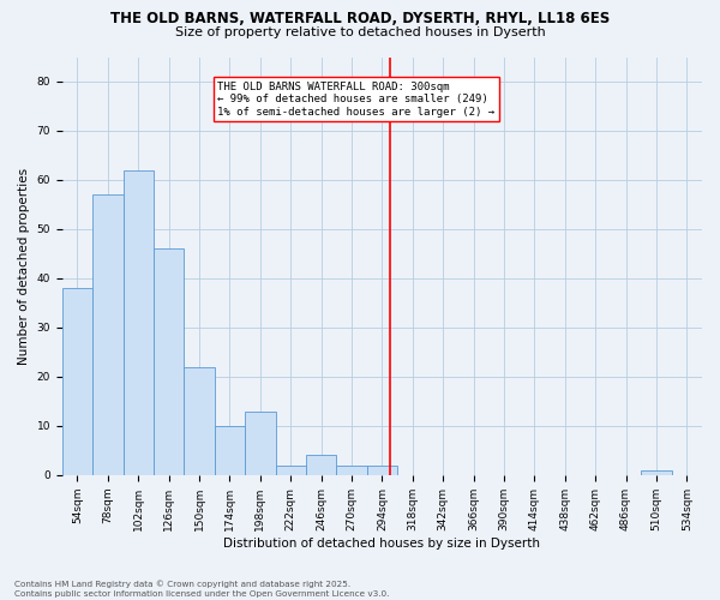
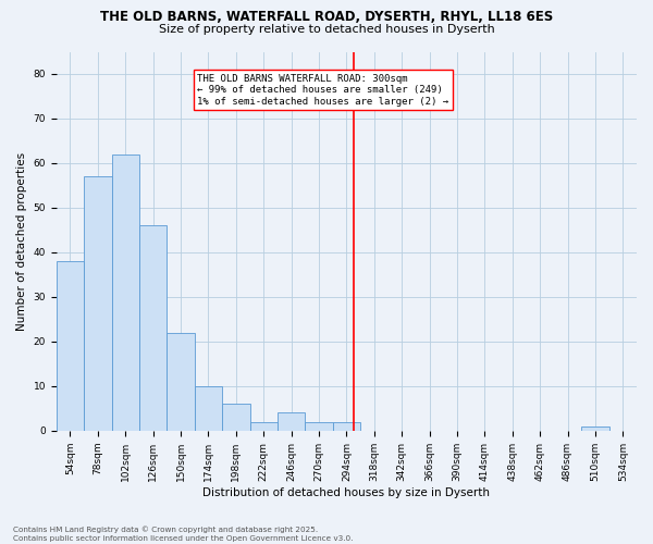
198sqm: 13 -> 6
